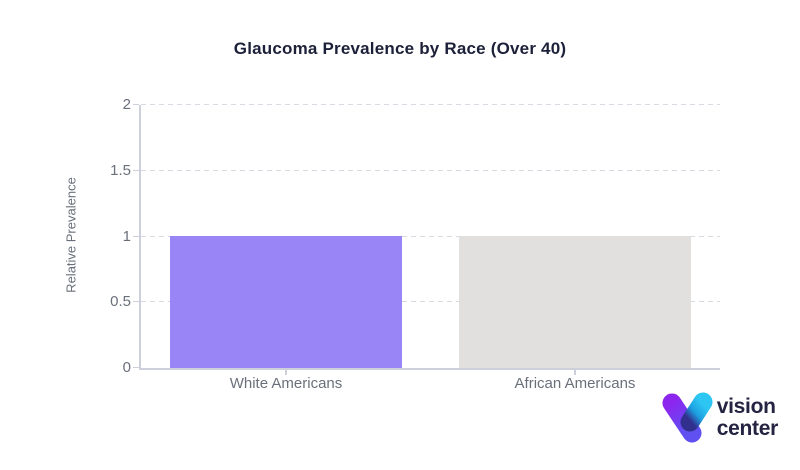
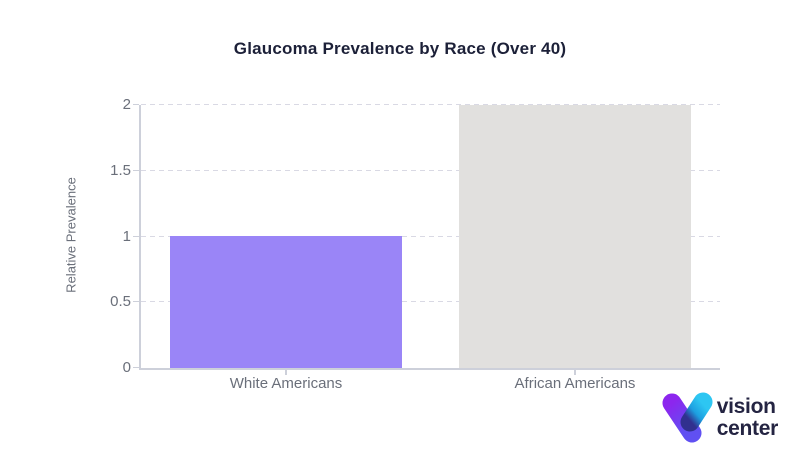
African Americans: 1 -> 2
